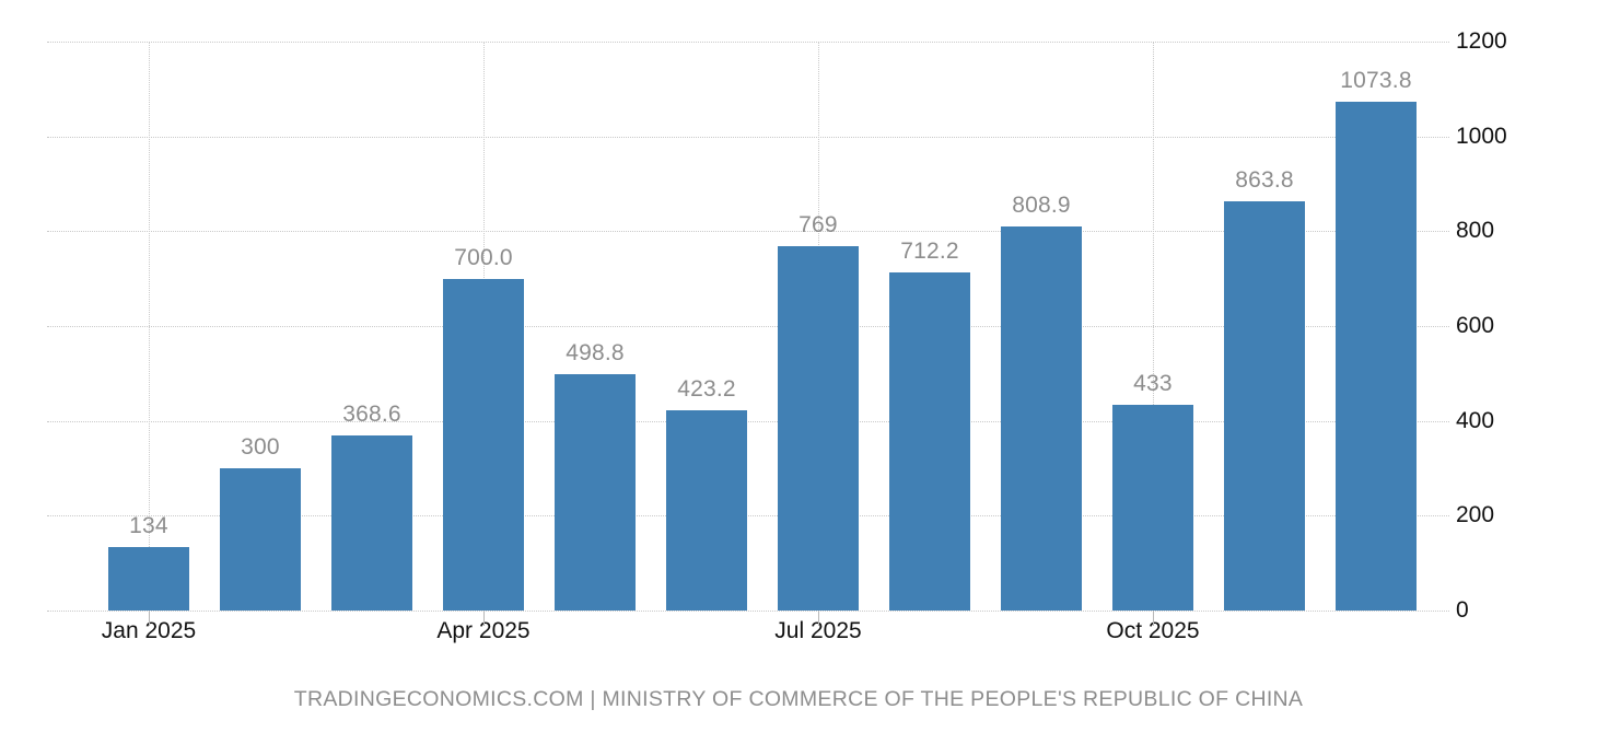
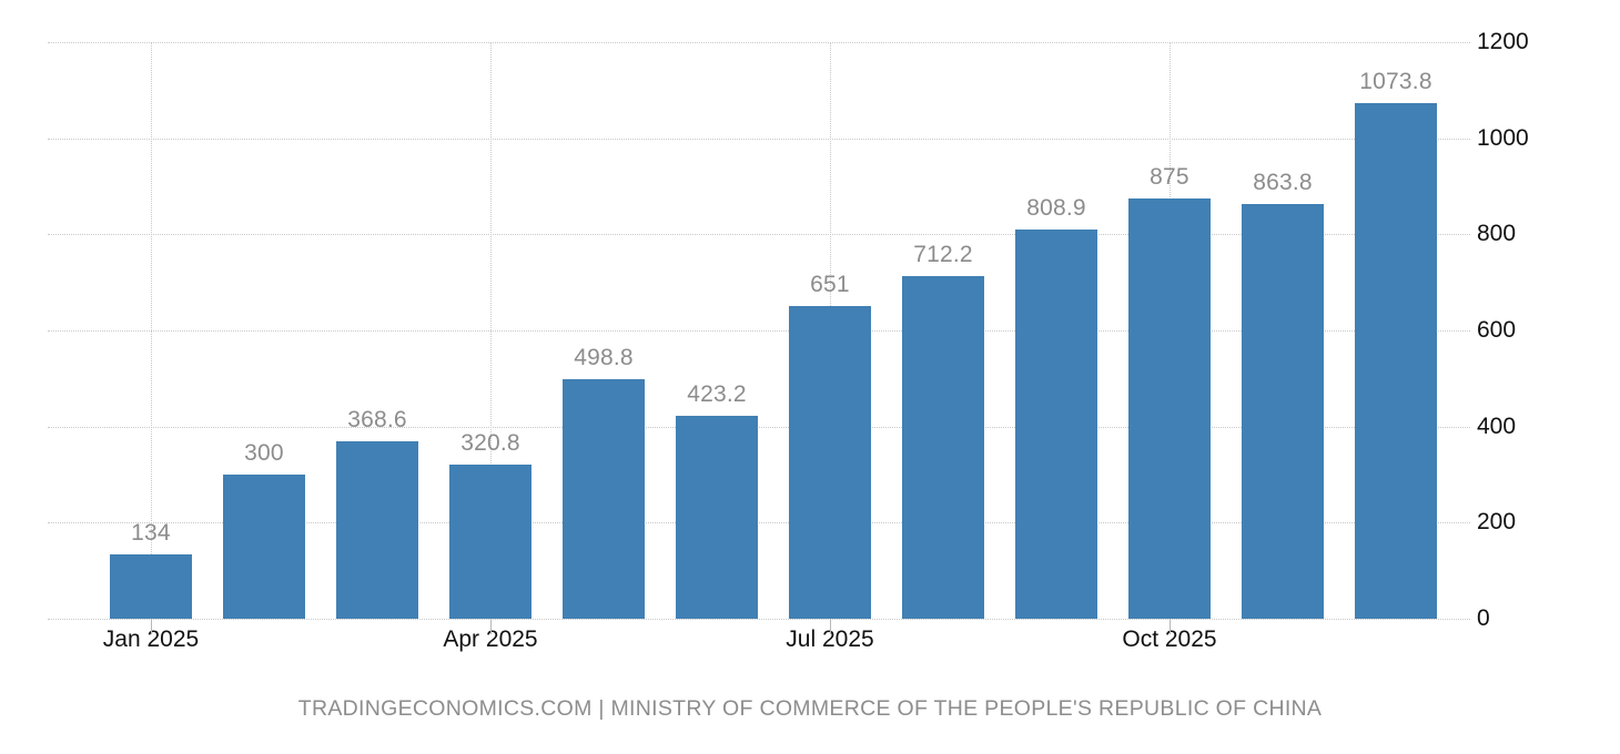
Apr 2025: 700.0 -> 320.8
Jul 2025: 769 -> 651
Oct 2025: 433 -> 875
